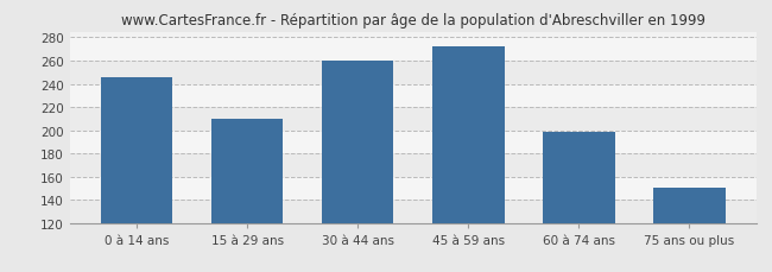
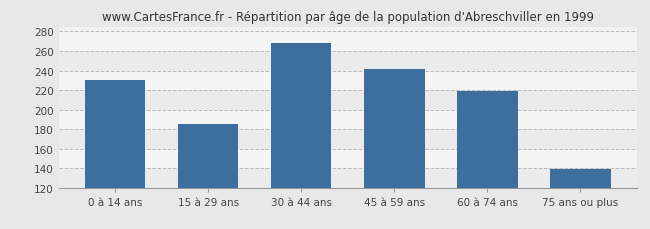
0 à 14 ans: 246 -> 230
15 à 29 ans: 210 -> 185
30 à 44 ans: 260 -> 268
45 à 59 ans: 272 -> 242
60 à 74 ans: 198 -> 219
75 ans ou plus: 150 -> 139
